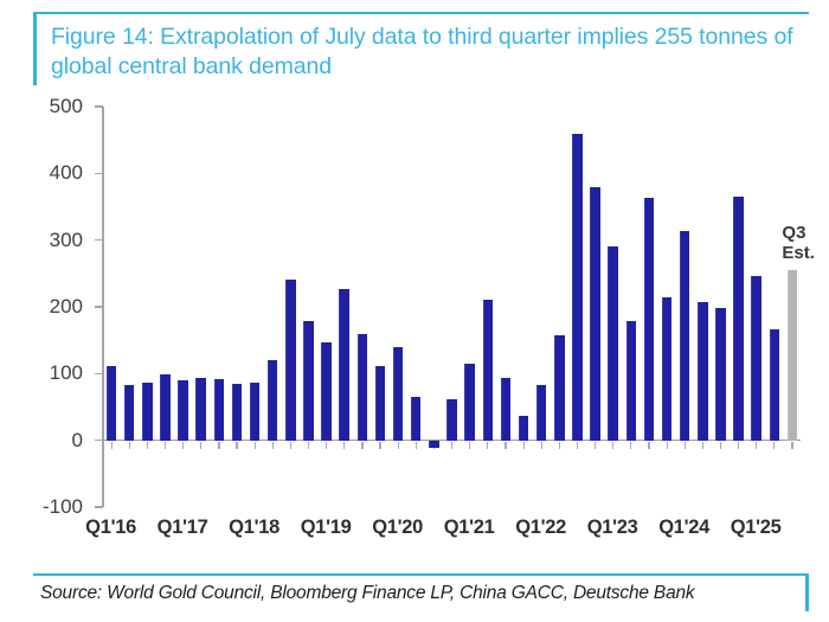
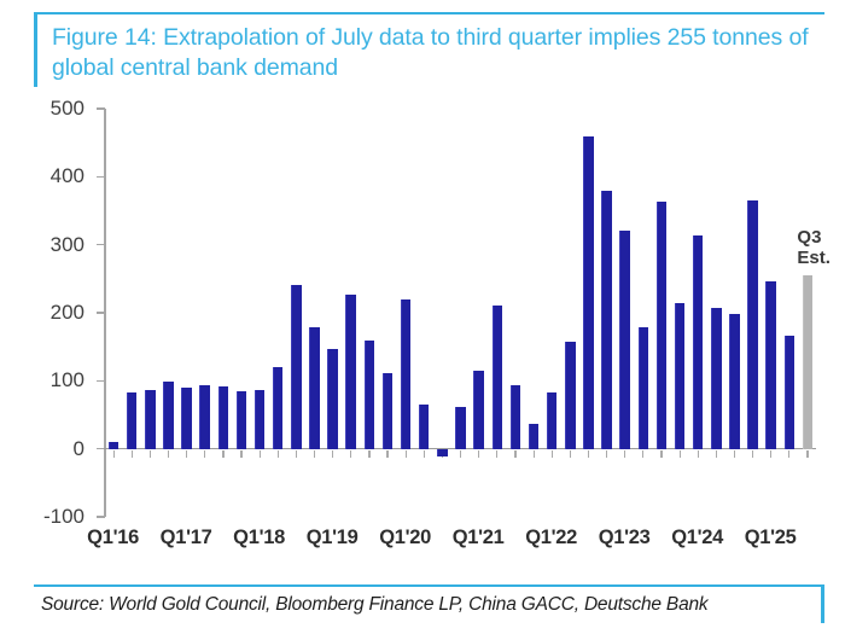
Q1'16: 110 -> 10
Q1'20: 140 -> 220
Q1'23: 290 -> 320
